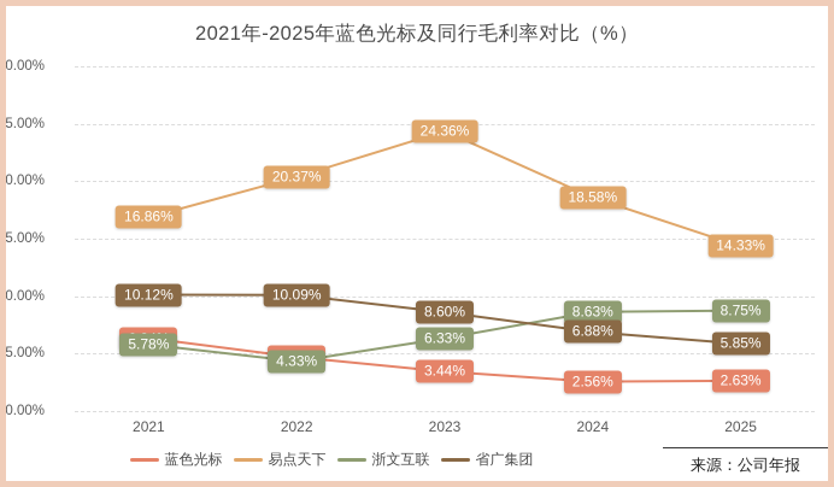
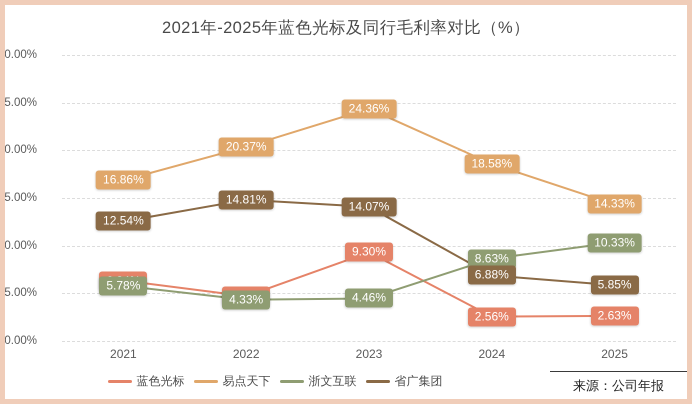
省广集团/2021: 10.12% -> 12.54%
省广集团/2022: 10.09% -> 14.81%
蓝色光标/2023: 3.44% -> 9.30%
浙文互联/2023: 6.33% -> 4.46%
省广集团/2023: 8.60% -> 14.07%
浙文互联/2025: 8.75% -> 10.33%
